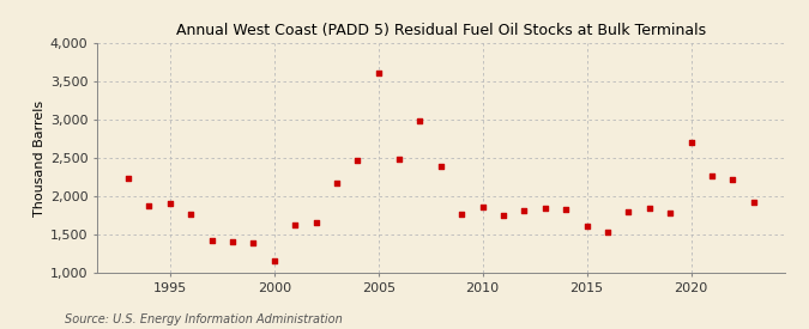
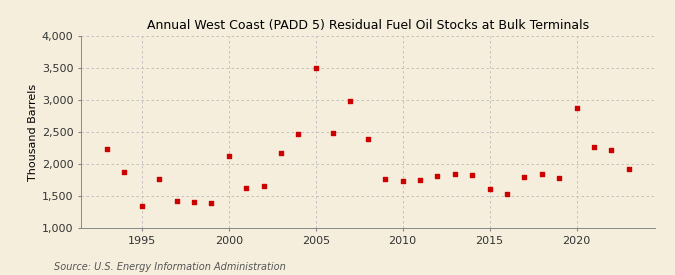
1995: 1,900 -> 1,340
2000: 1,160 -> 2,120
2005: 3,600 -> 3,490
2010: 1,860 -> 1,740
2020: 2,700 -> 2,870
